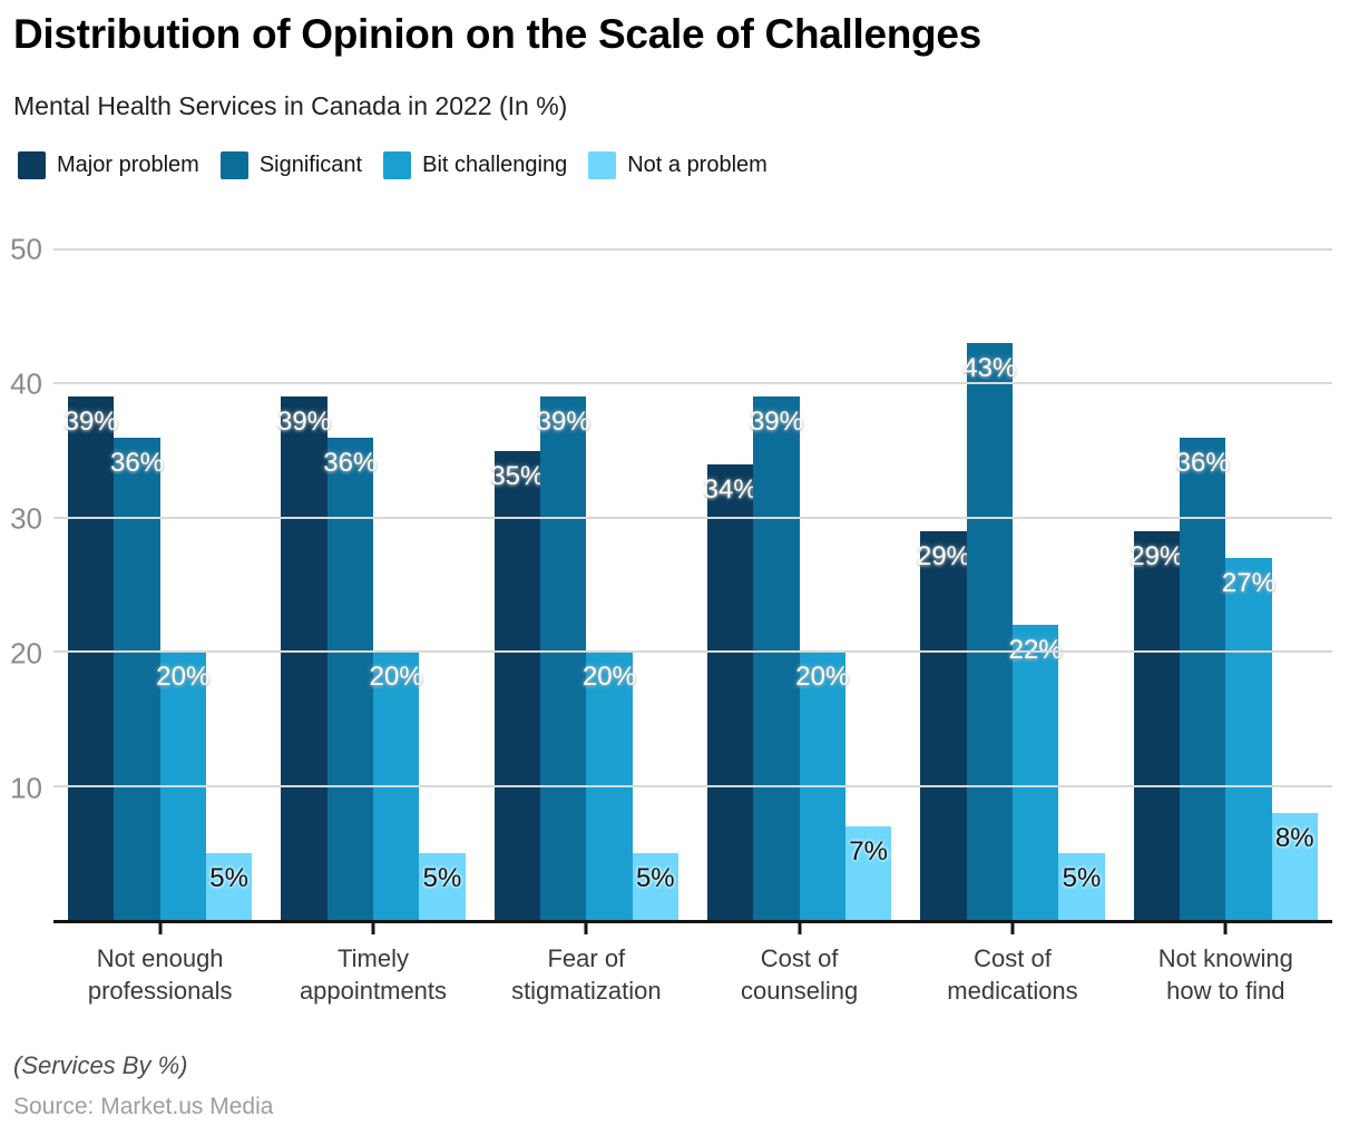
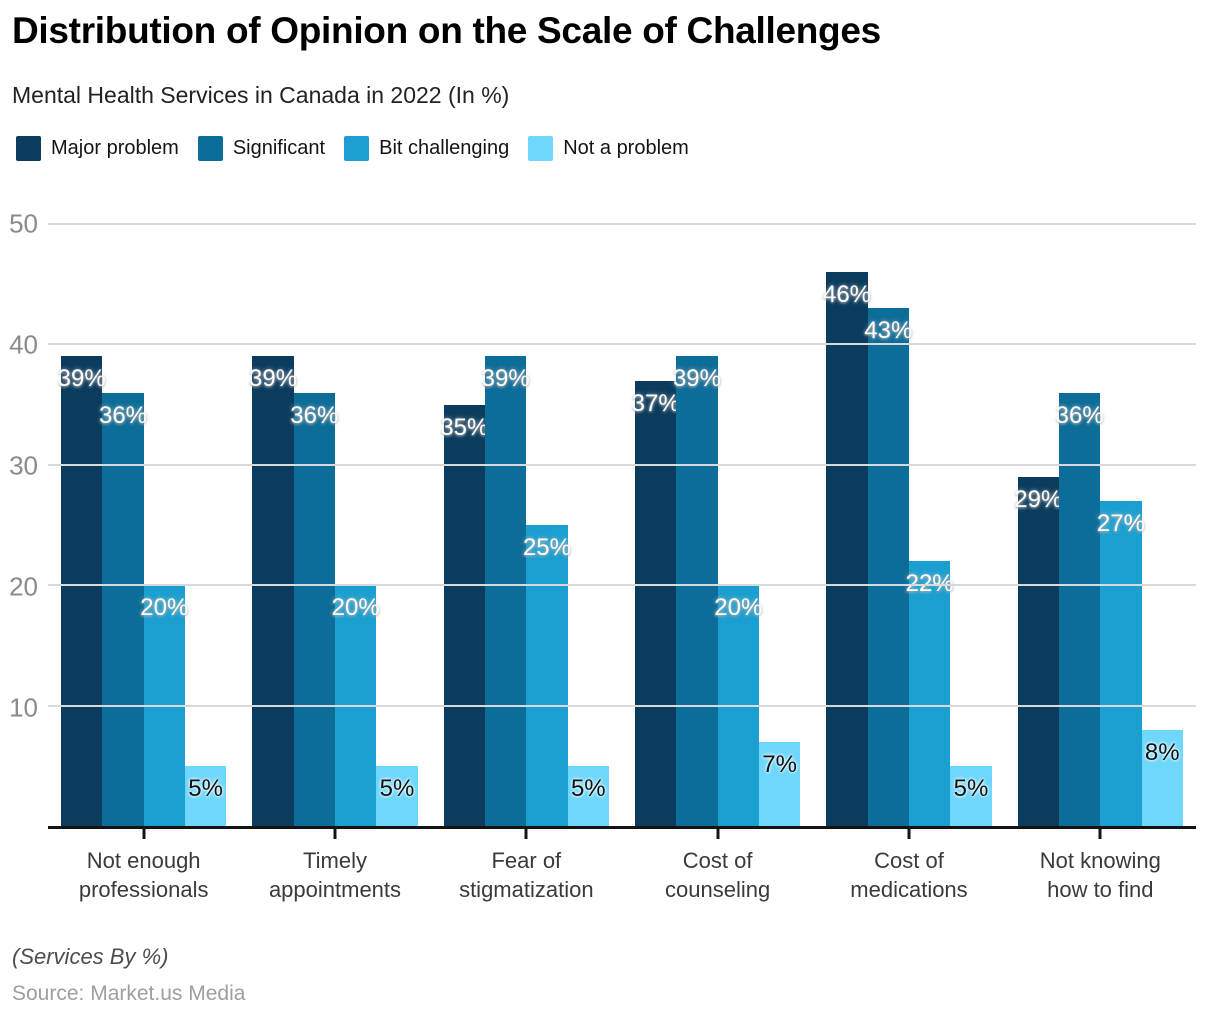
Bit challenging/Fear of stigmatization: 20% -> 25%
Major problem/Cost of counseling: 34% -> 37%
Major problem/Cost of medications: 29% -> 46%
